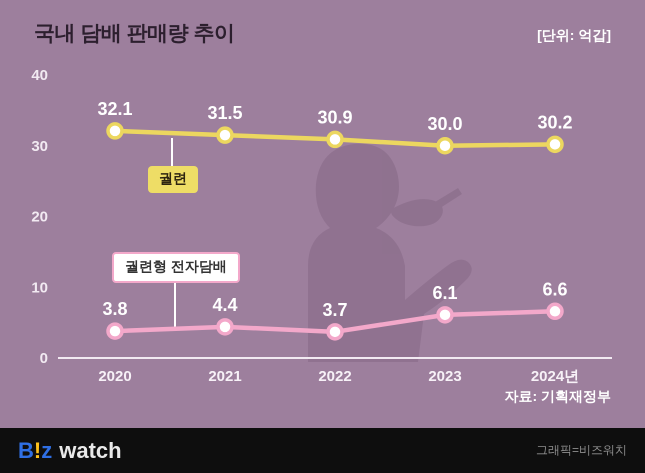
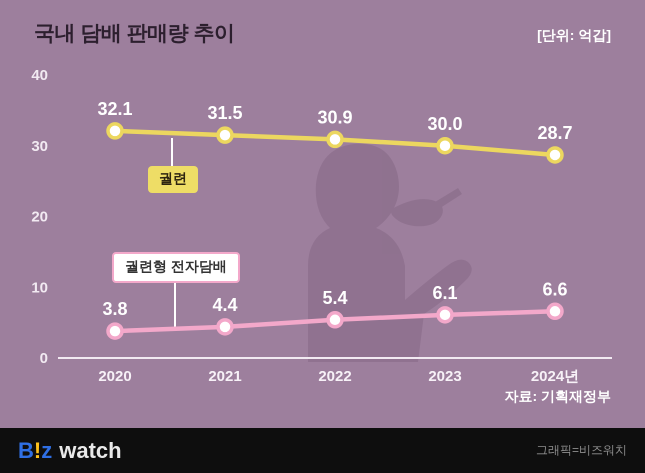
궐련형 전자담배/2022: 3.7 -> 5.4
궐련/2024년: 30.2 -> 28.7
